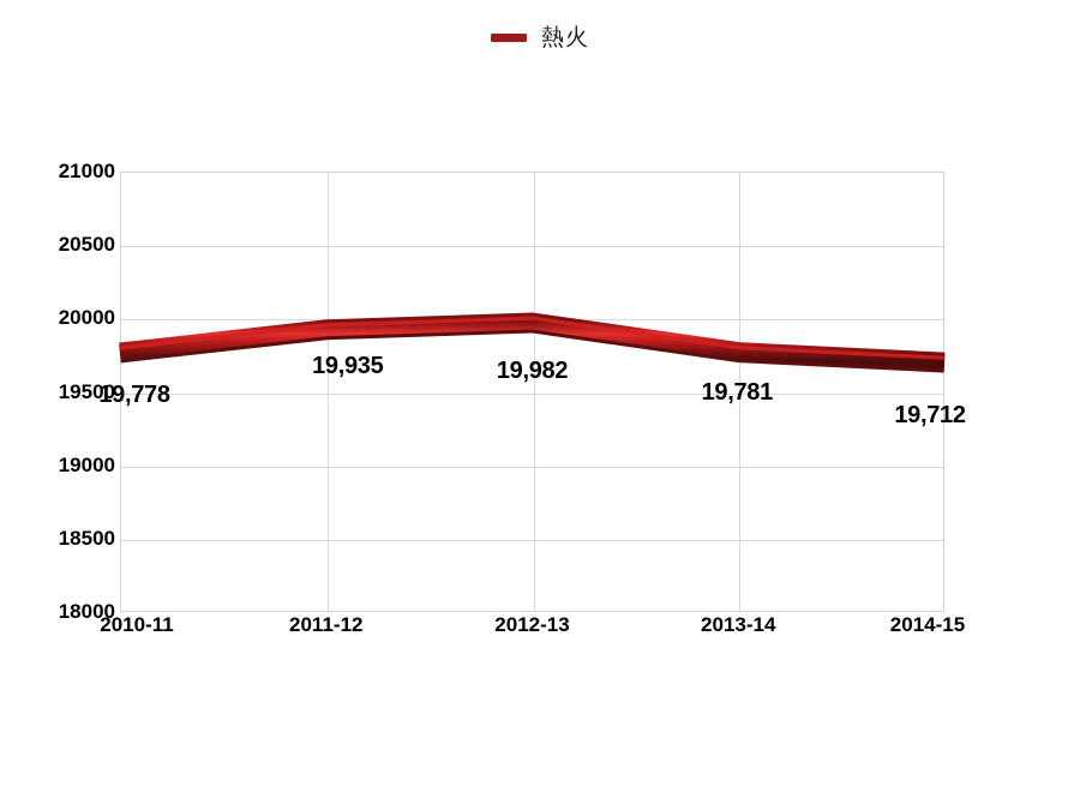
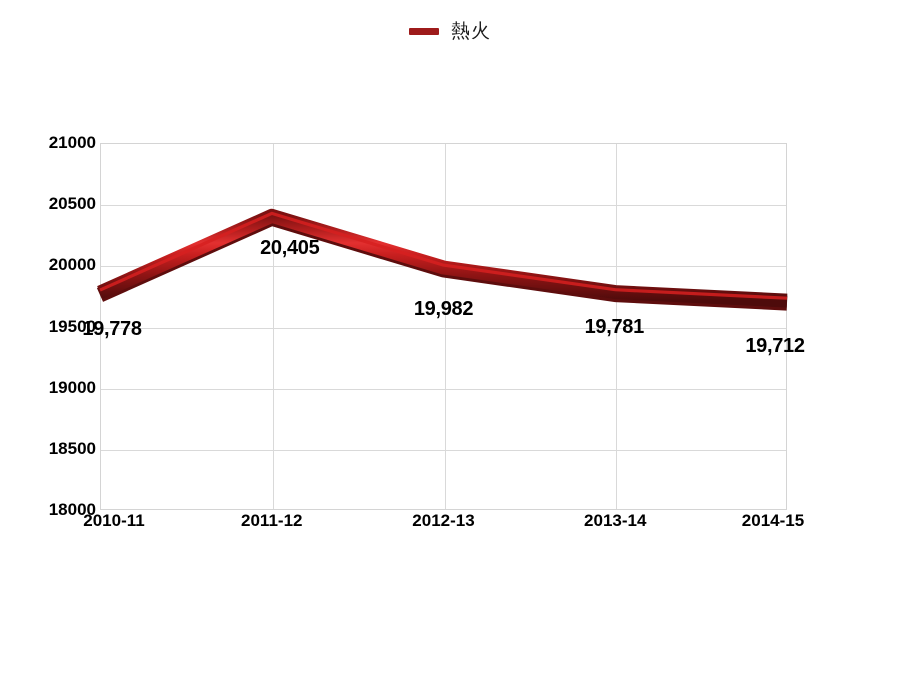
2011-12: 19,935 -> 20,405
